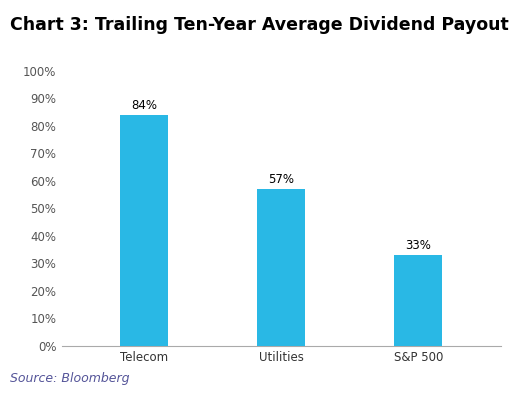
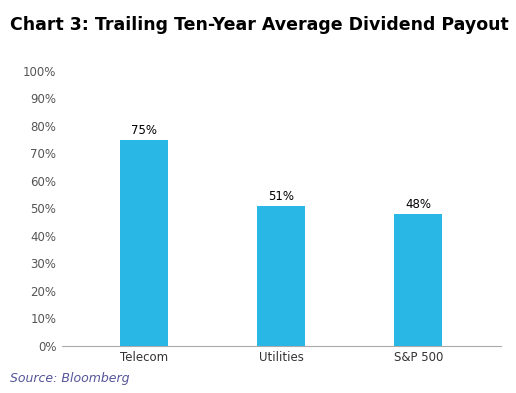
Telecom: 84% -> 75%
Utilities: 57% -> 51%
S&P 500: 33% -> 48%
